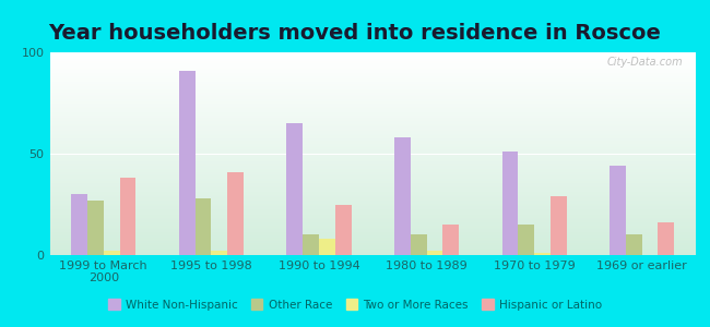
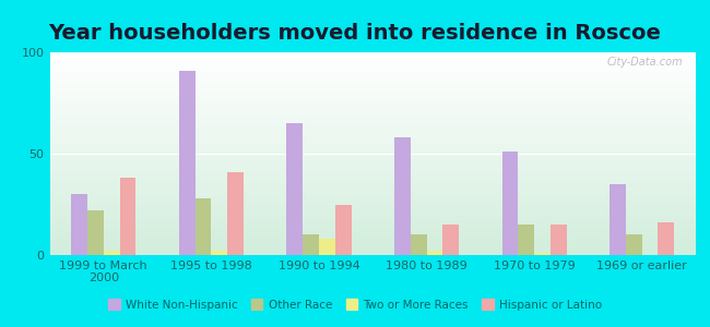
Other Race/1999 to March 2000: 27 -> 22
Hispanic or Latino/1970 to 1979: 29 -> 15
White Non-Hispanic/1969 or earlier: 44 -> 35
